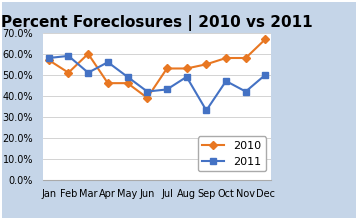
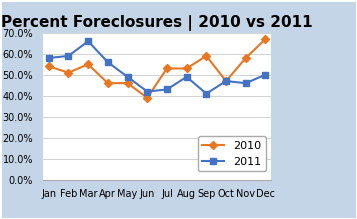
2010/Jan: 57% -> 54%
2010/Mar: 60% -> 55%
2011/Mar: 51% -> 66%
2010/Sep: 55% -> 59%
2011/Sep: 33% -> 41%
2010/Oct: 58% -> 47%
2011/Nov: 42% -> 46%
